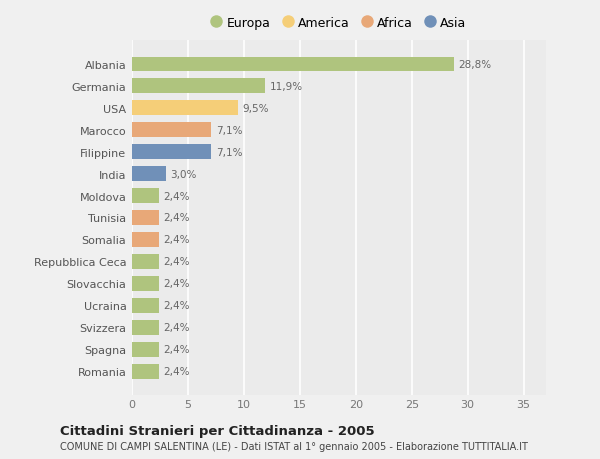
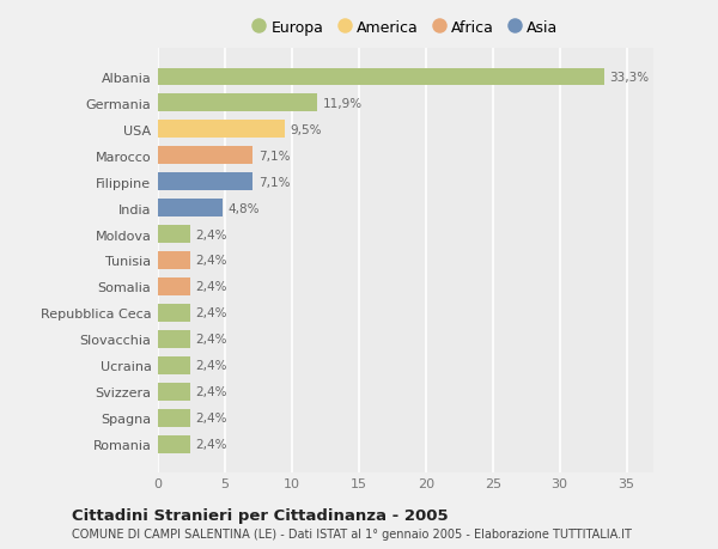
Albania: 28,8% -> 33,3%
India: 3,0% -> 4,8%
